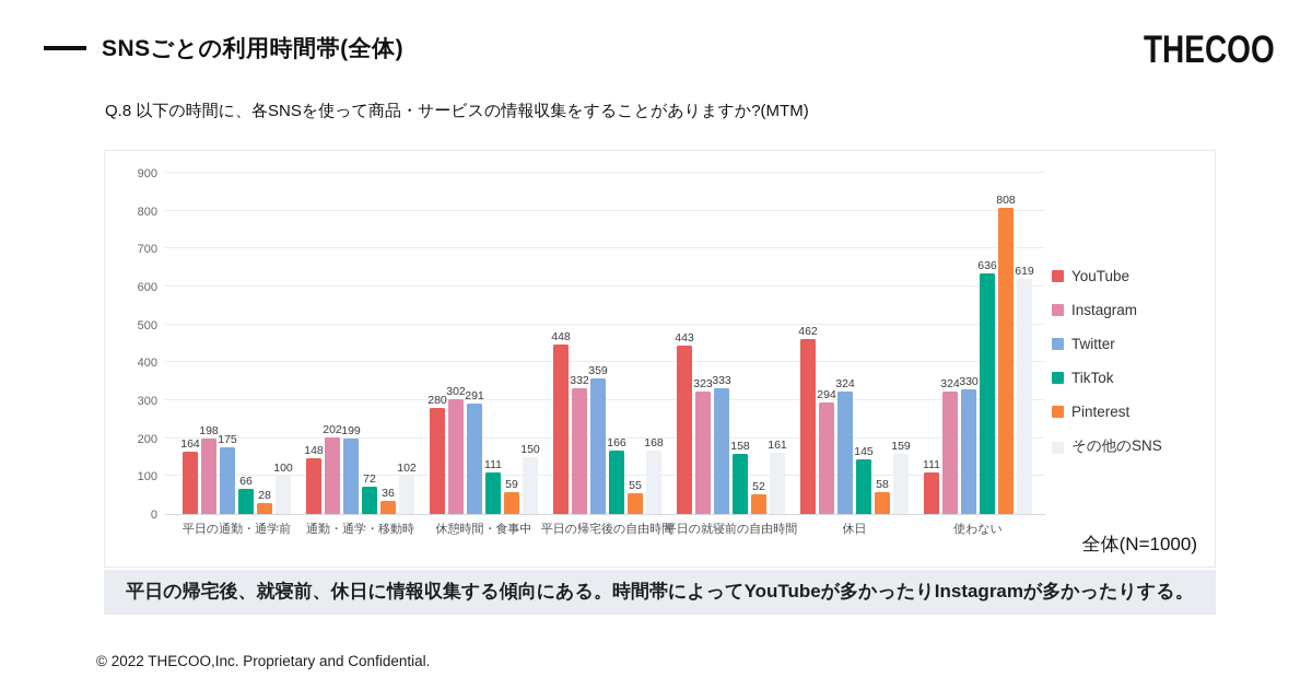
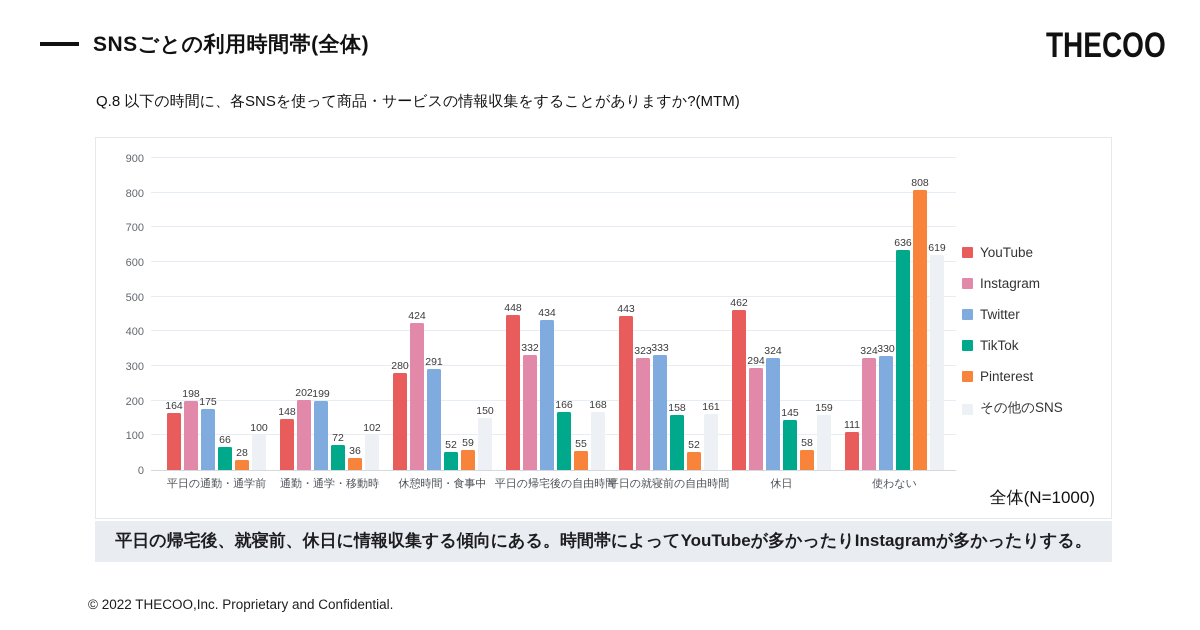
Instagram/休憩時間・食事中: 302 -> 424
TikTok/休憩時間・食事中: 111 -> 52
Twitter/平日の帰宅後の自由時間: 359 -> 434
